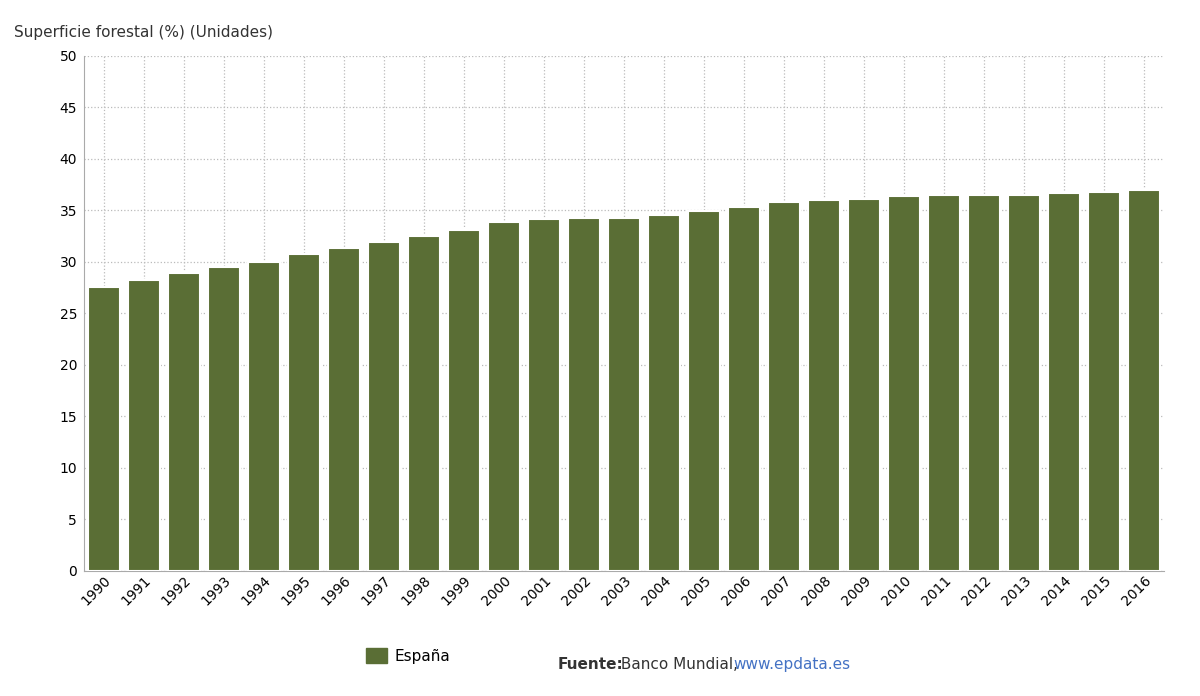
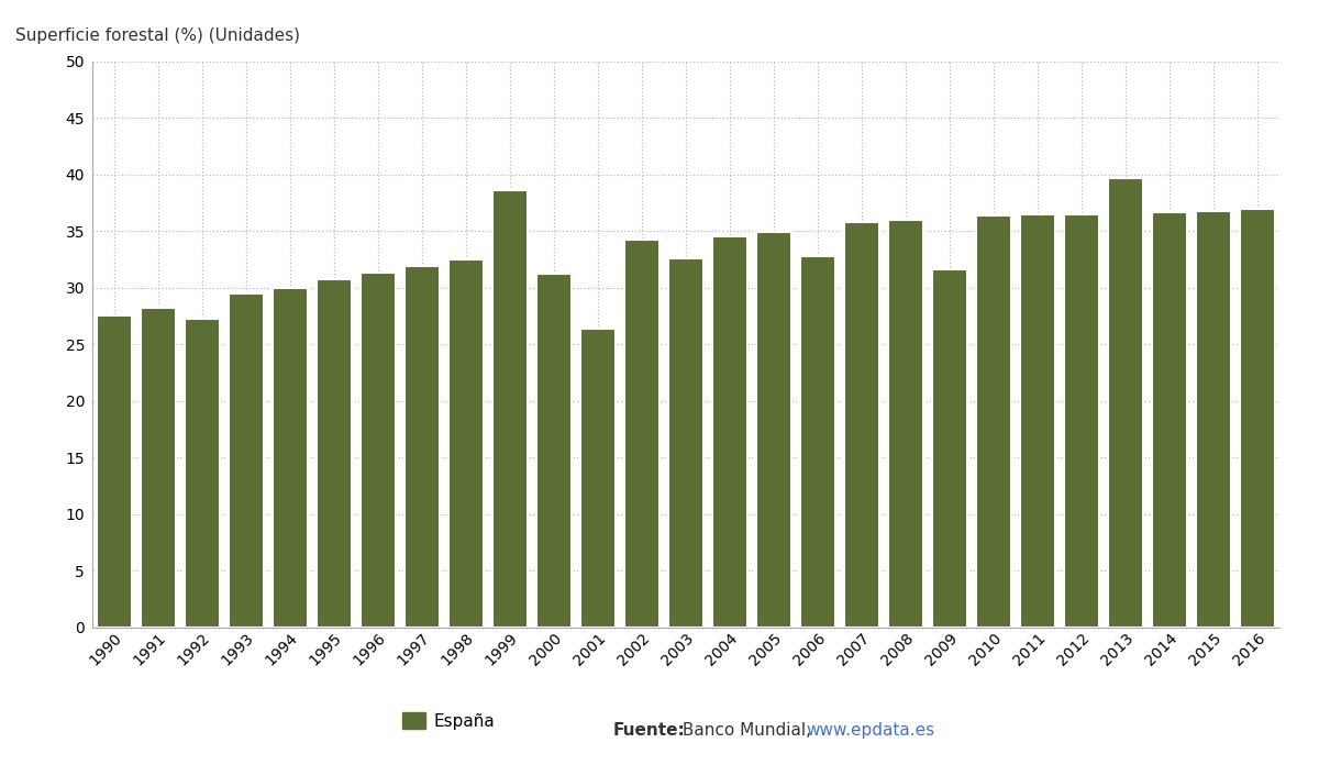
1992: 28.9 -> 27.3
1999: 33.1 -> 38.6
2000: 33.9 -> 31.2
2001: 34.1 -> 26.4
2003: 34.2 -> 32.6
2006: 35.3 -> 32.8
2009: 36.1 -> 31.6
2013: 36.5 -> 39.7
